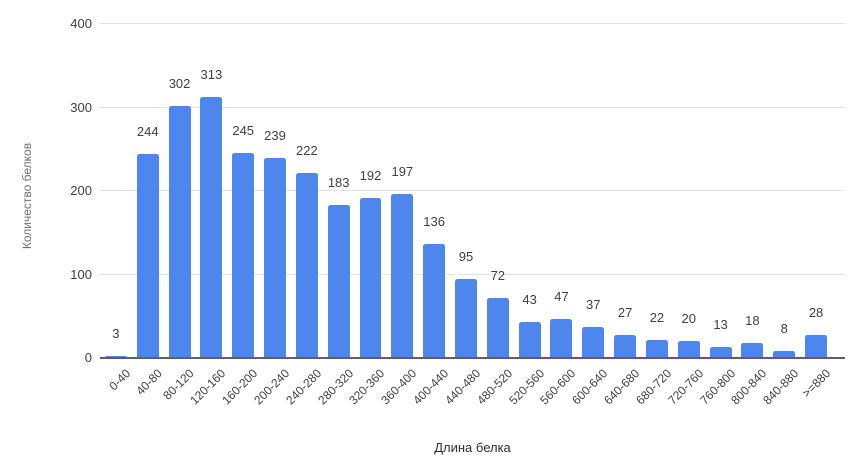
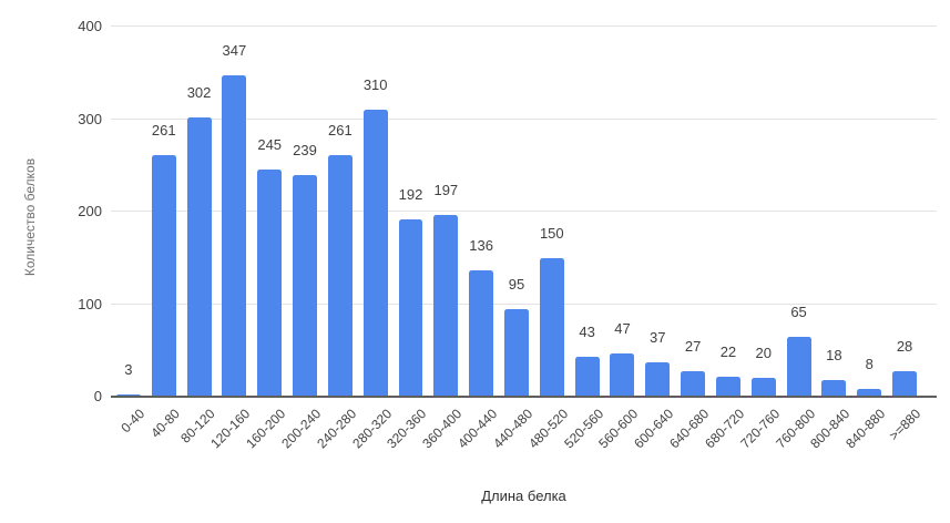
40-80: 244 -> 261
120-160: 313 -> 347
240-280: 222 -> 261
280-320: 183 -> 310
480-520: 72 -> 150
760-800: 13 -> 65
